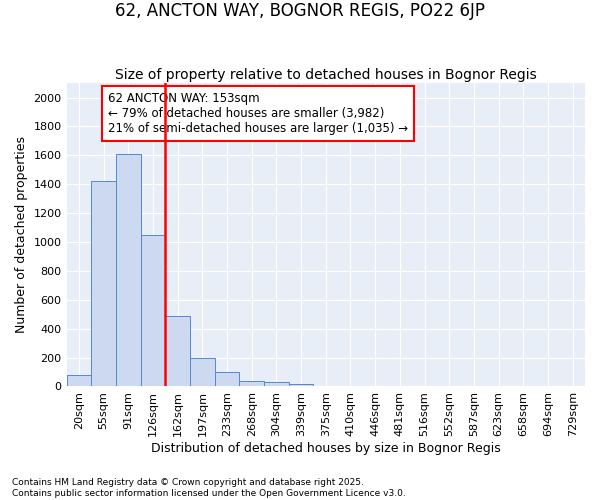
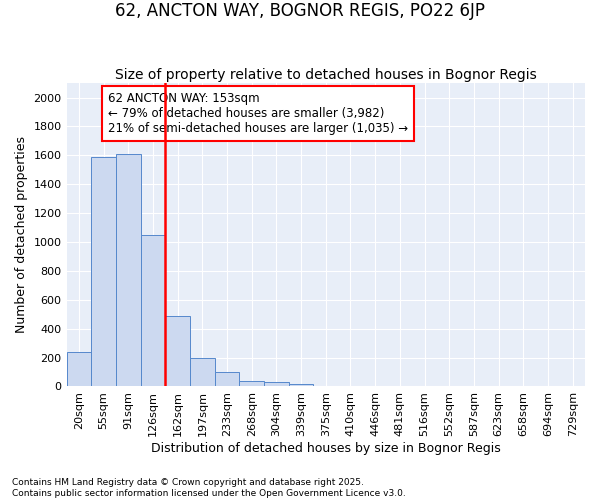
20sqm: 80 -> 240
55sqm: 1420 -> 1590
